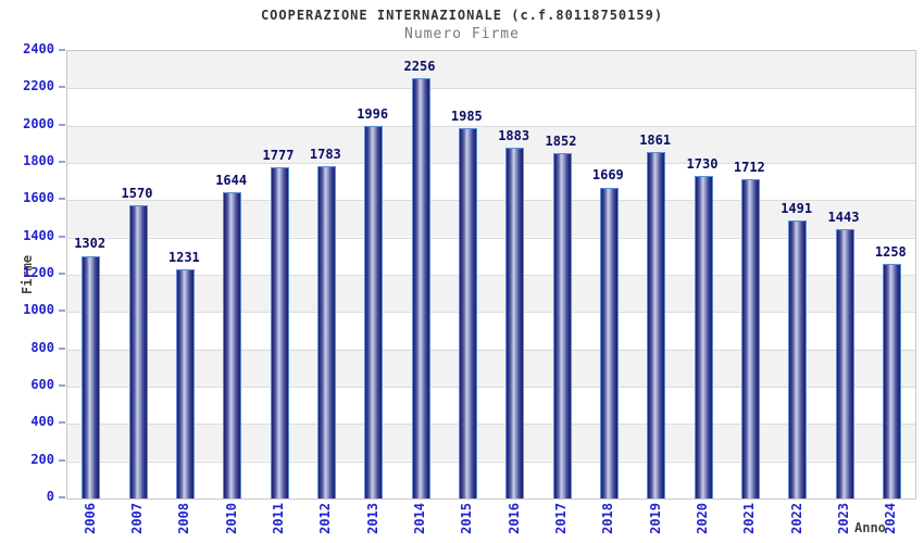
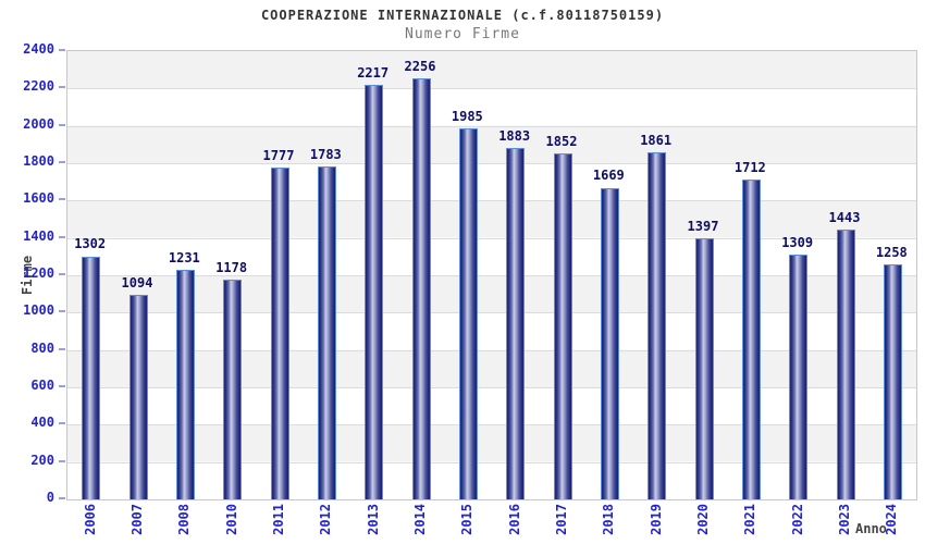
2007: 1570 -> 1094
2010: 1644 -> 1178
2013: 1996 -> 2217
2020: 1730 -> 1397
2022: 1491 -> 1309
